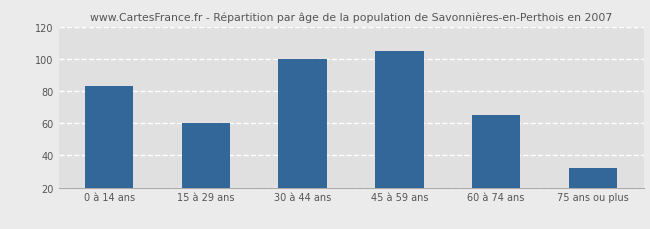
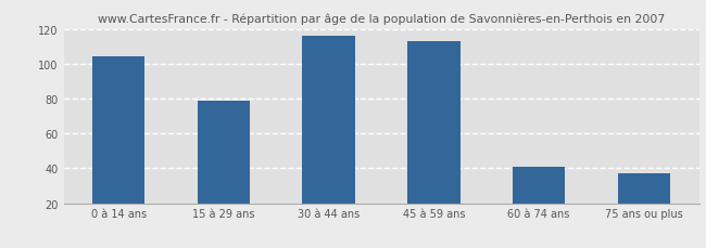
0 à 14 ans: 83 -> 104
15 à 29 ans: 60 -> 79
30 à 44 ans: 100 -> 116
45 à 59 ans: 105 -> 113
60 à 74 ans: 65 -> 41
75 ans ou plus: 32 -> 37
